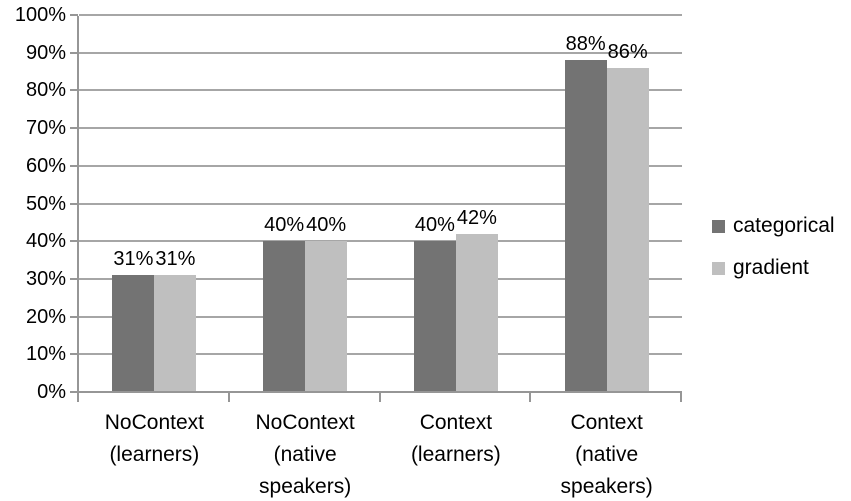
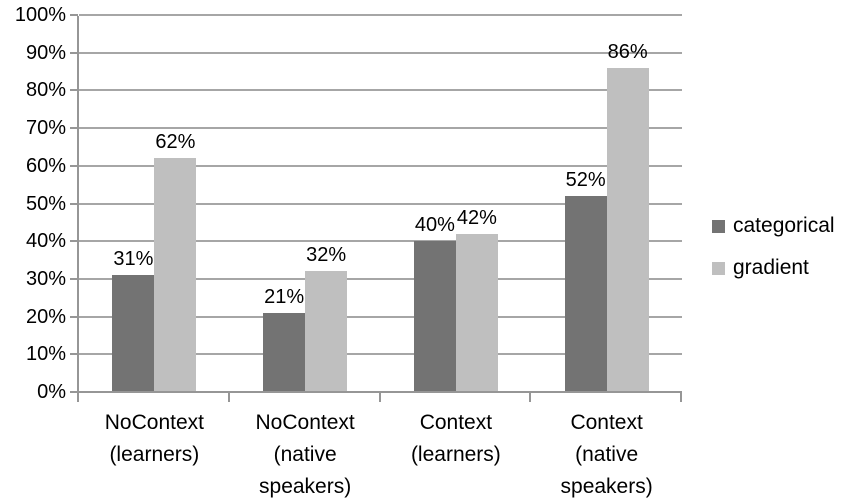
gradient/NoContext (learners): 31% -> 62%
categorical/NoContext (native speakers): 40% -> 21%
gradient/NoContext (native speakers): 40% -> 32%
categorical/Context (native speakers): 88% -> 52%
